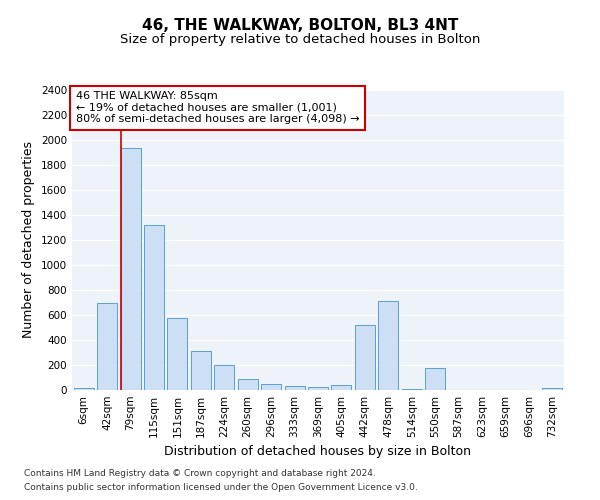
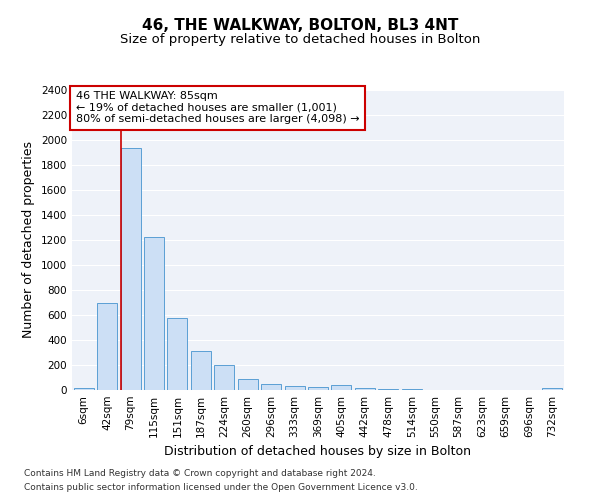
115sqm: 1320 -> 1220
442sqm: 520 -> 20
478sqm: 710 -> 10
550sqm: 180 -> 0
